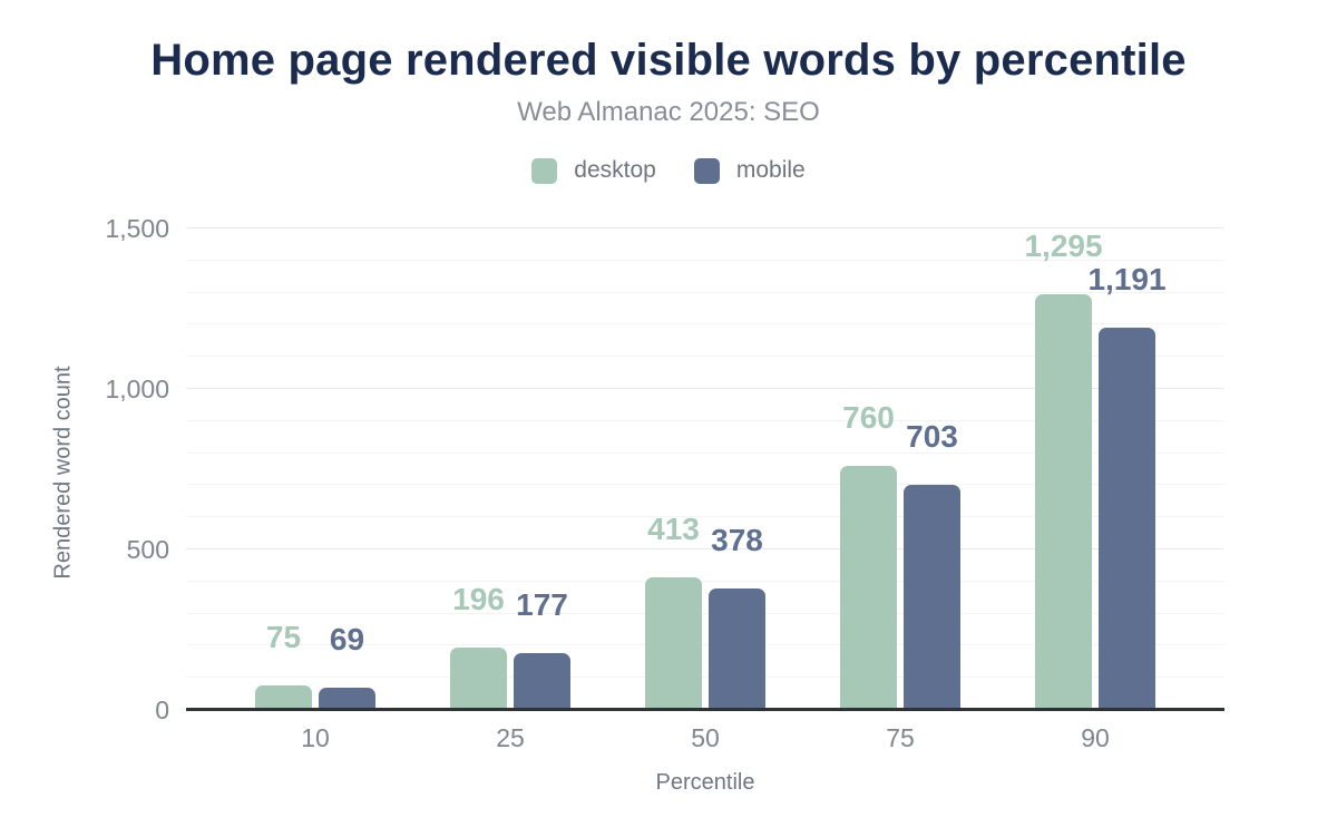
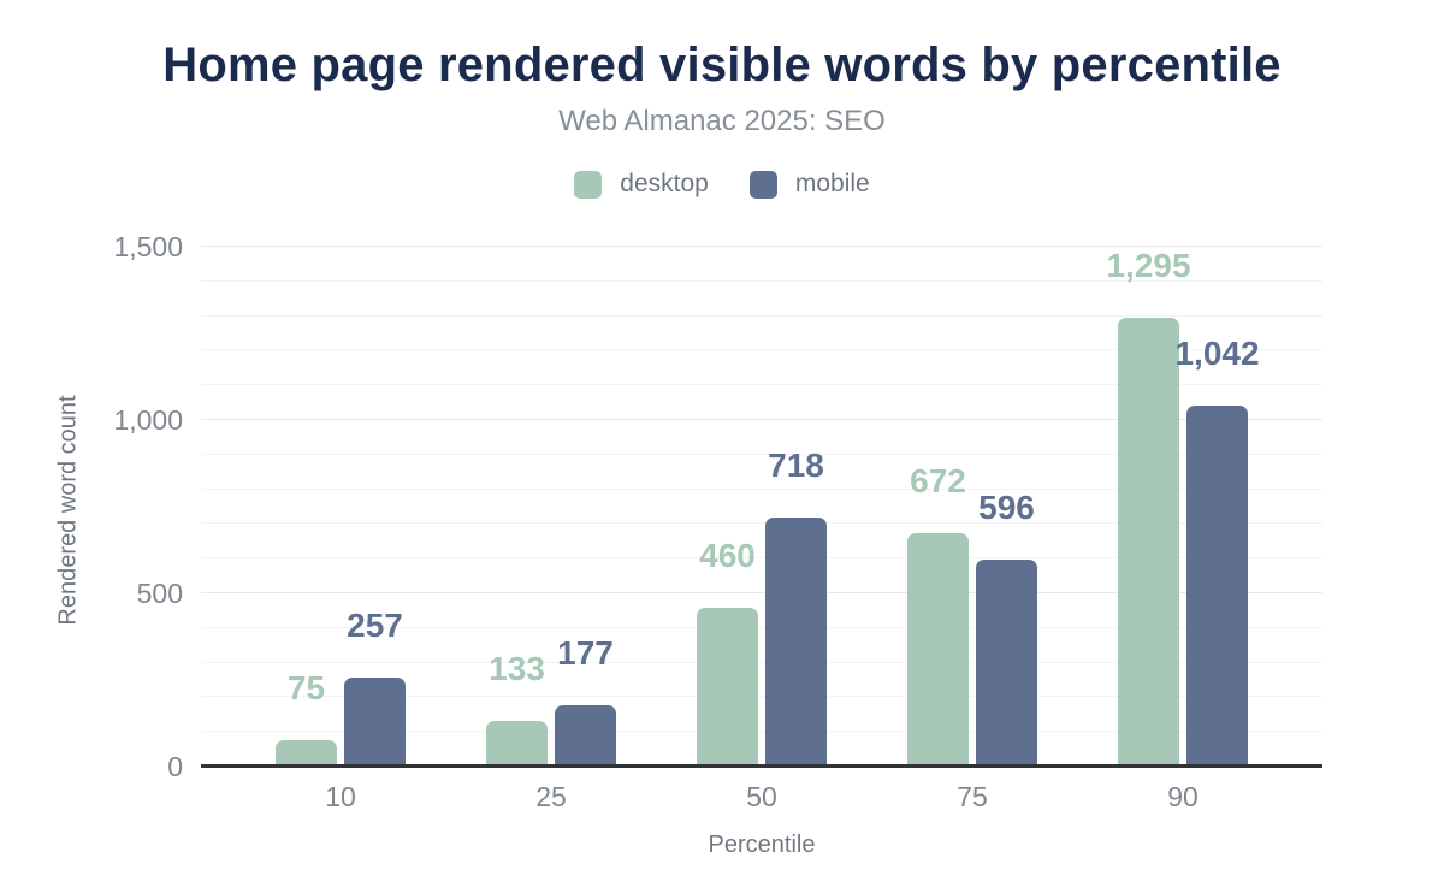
mobile/10: 69 -> 257
desktop/25: 196 -> 133
desktop/50: 413 -> 460
mobile/50: 378 -> 718
desktop/75: 760 -> 672
mobile/75: 703 -> 596
mobile/90: 1,191 -> 1,042
